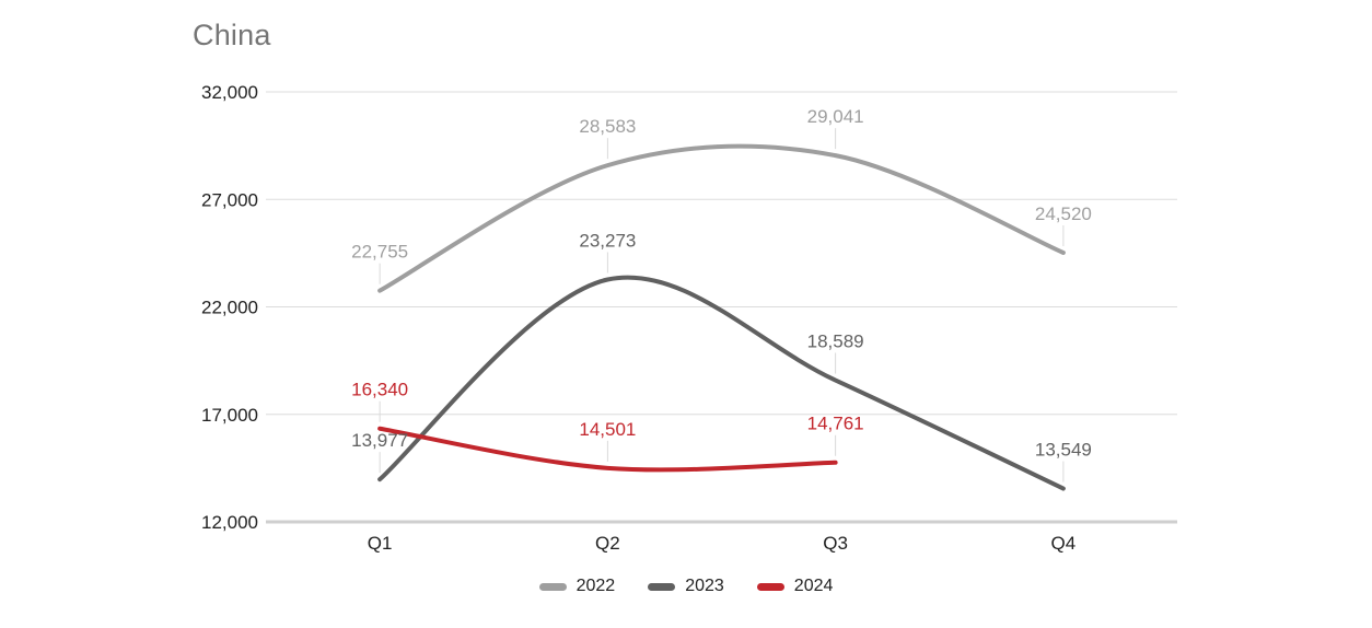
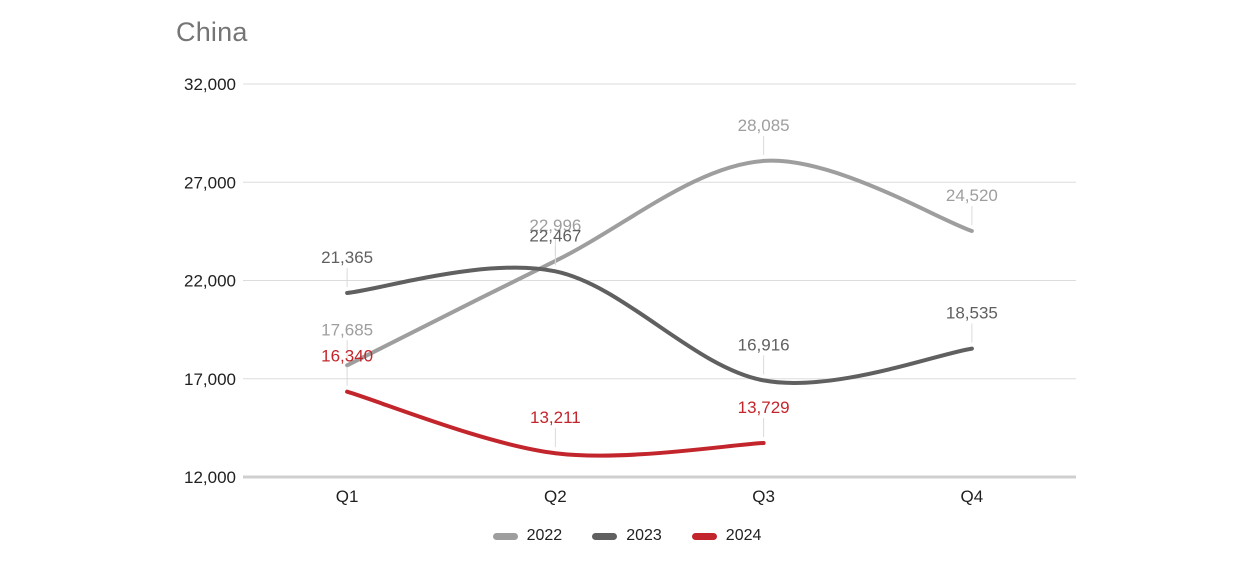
2022/Q1: 22,755 -> 17,685
2023/Q1: 13,977 -> 21,365
2022/Q2: 28,583 -> 22,996
2023/Q2: 23,273 -> 22,467
2024/Q2: 14,501 -> 13,211
2022/Q3: 29,041 -> 28,085
2023/Q3: 18,589 -> 16,916
2024/Q3: 14,761 -> 13,729
2023/Q4: 13,549 -> 18,535
